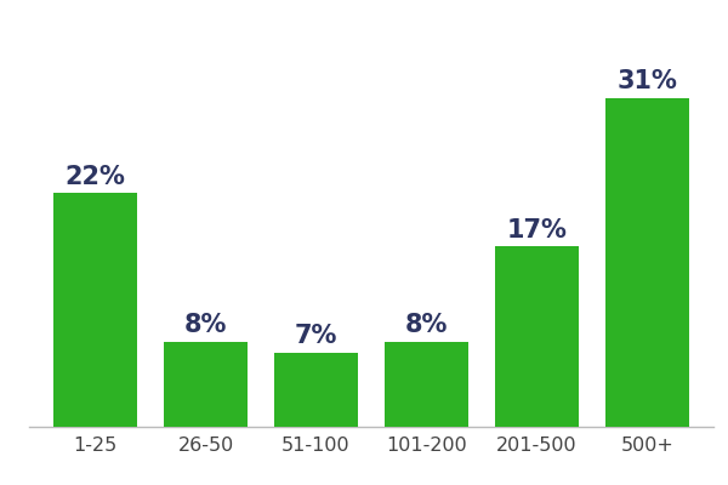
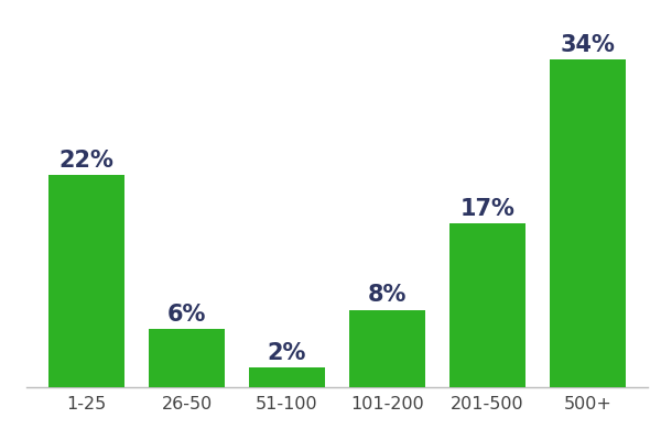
26-50: 8% -> 6%
51-100: 7% -> 2%
500+: 31% -> 34%
